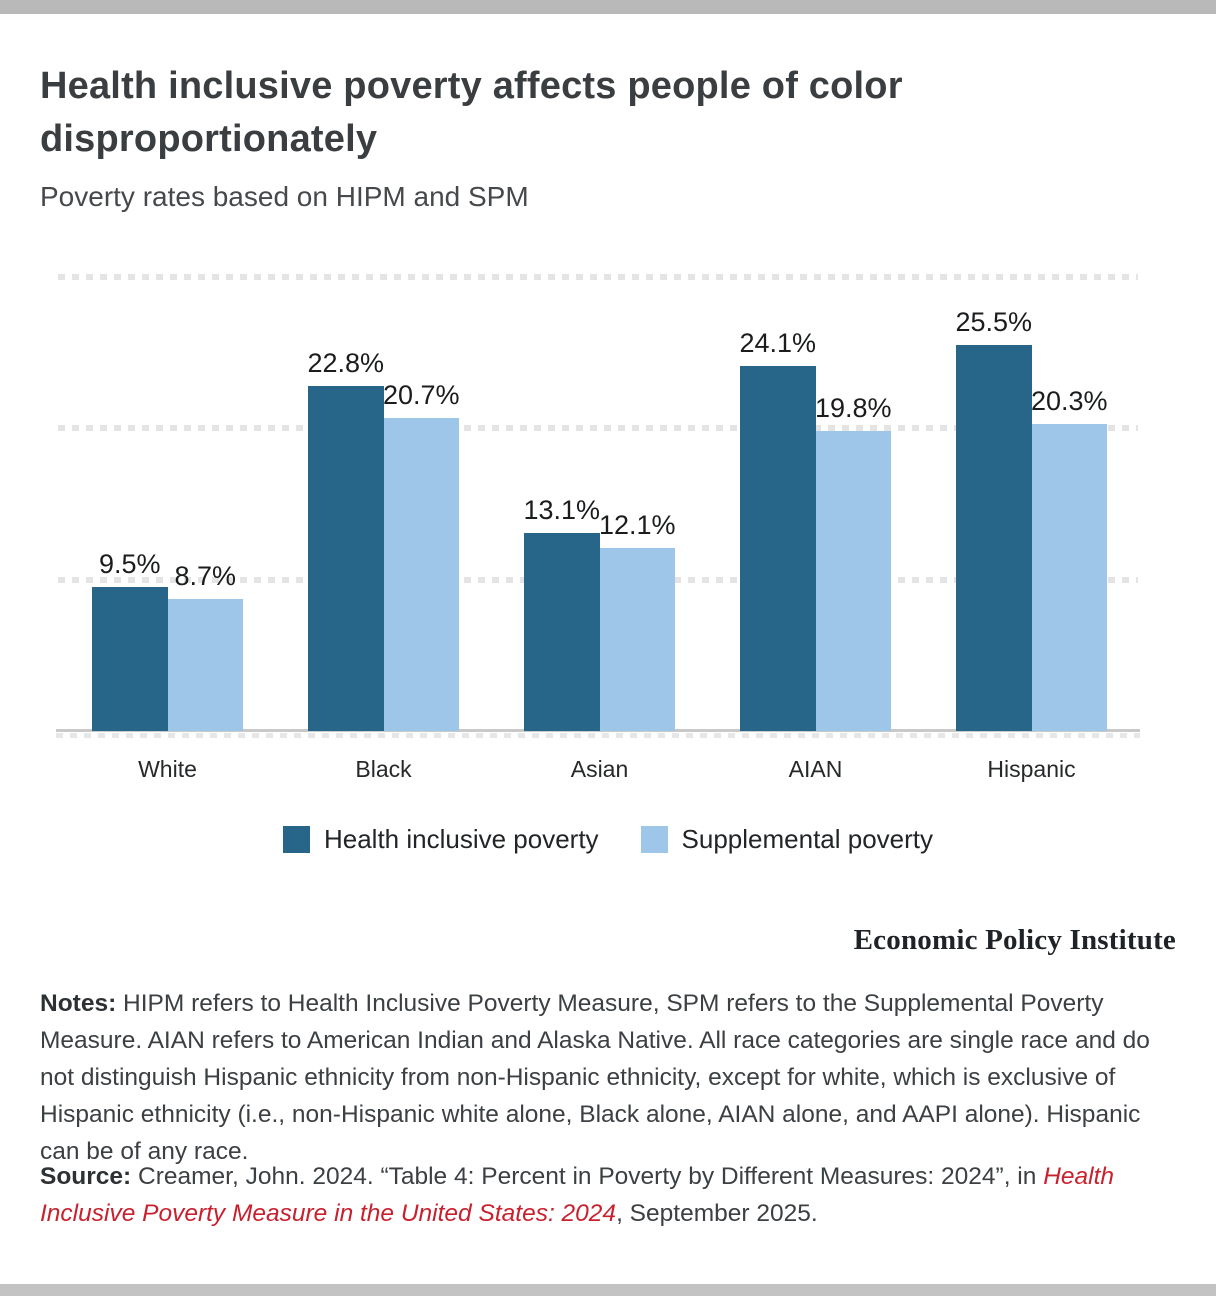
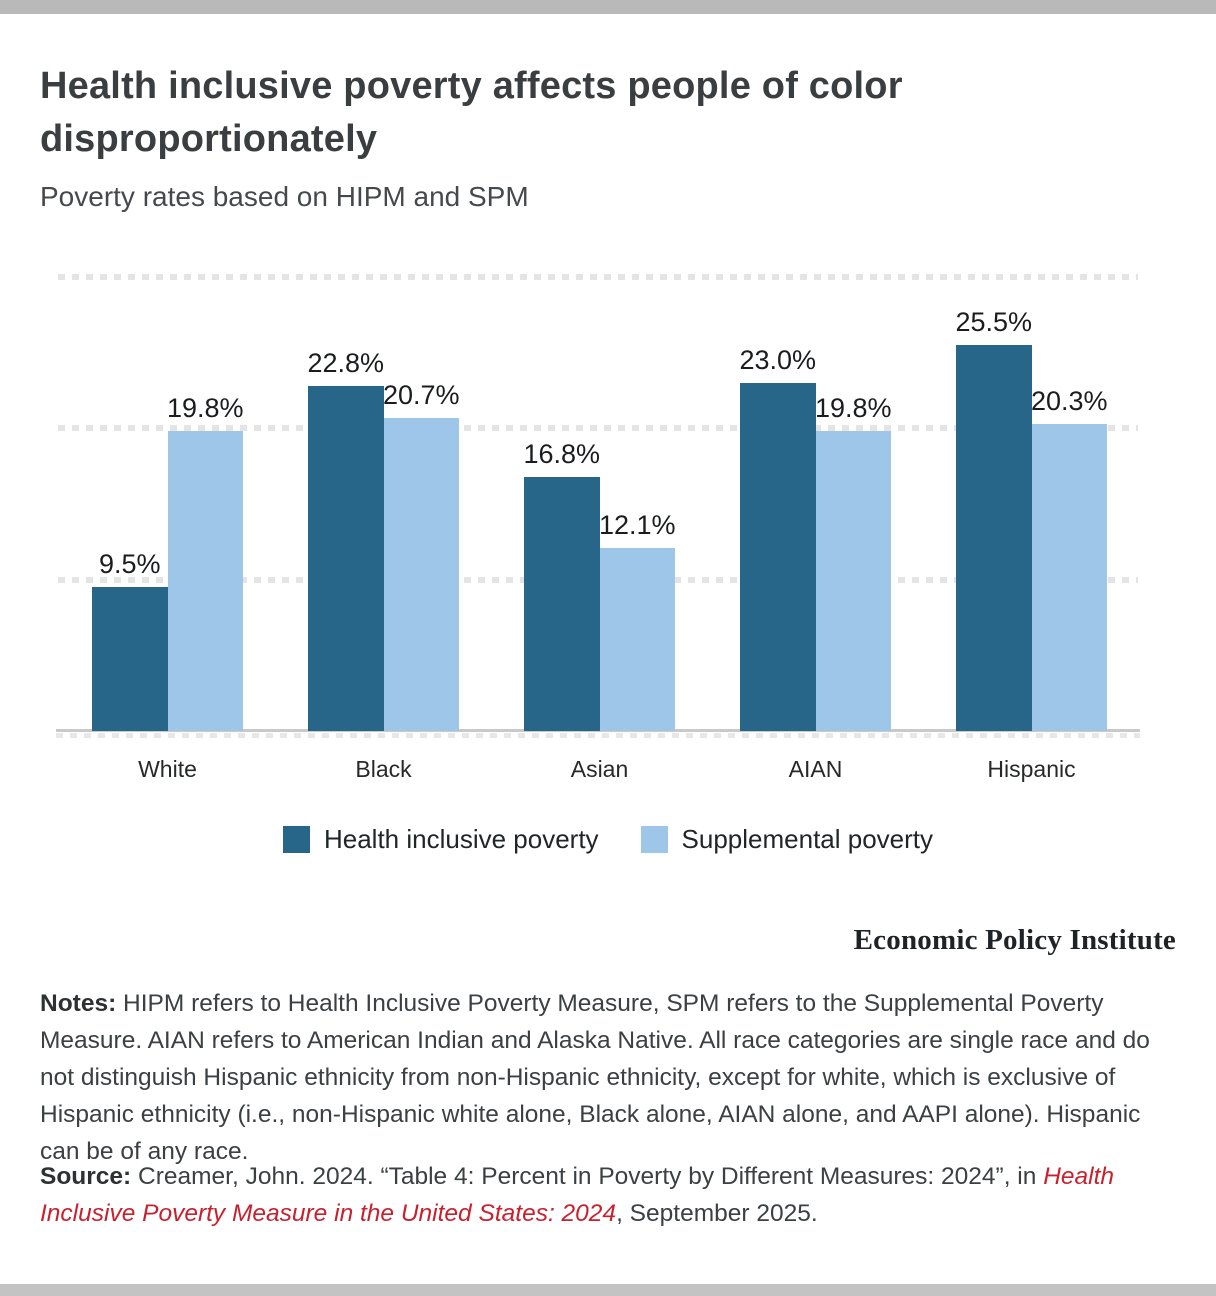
Supplemental poverty/White: 8.7% -> 19.8%
Health inclusive poverty/Asian: 13.1% -> 16.8%
Health inclusive poverty/AIAN: 24.1% -> 23.0%
